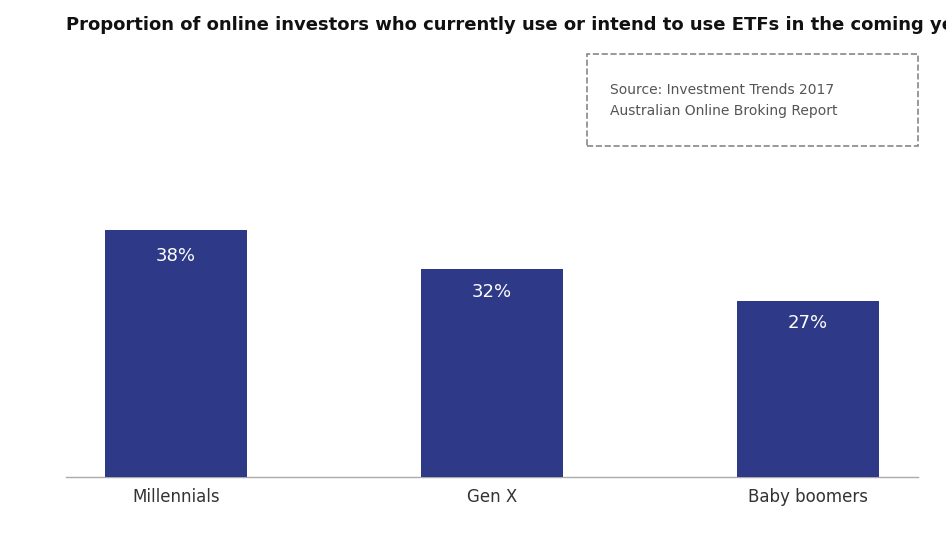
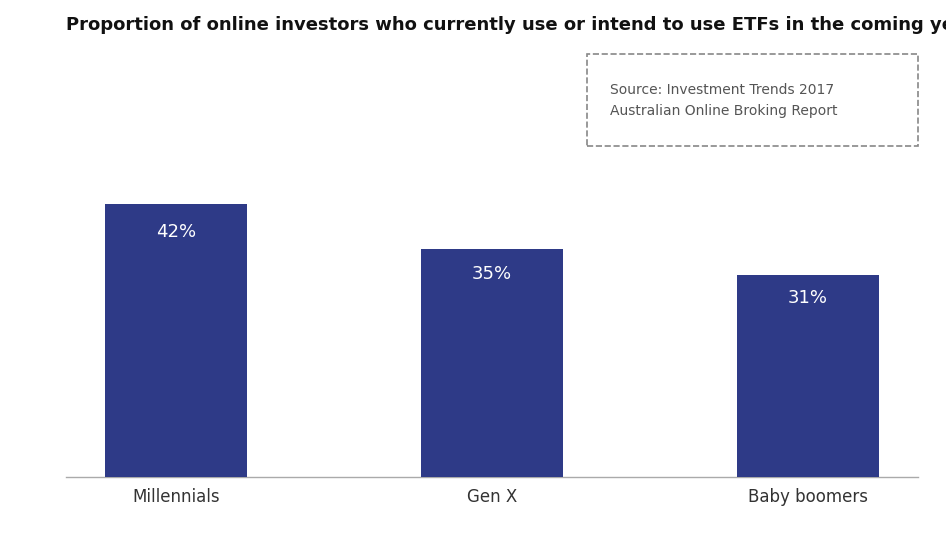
Millennials: 38% -> 42%
Gen X: 32% -> 35%
Baby boomers: 27% -> 31%
